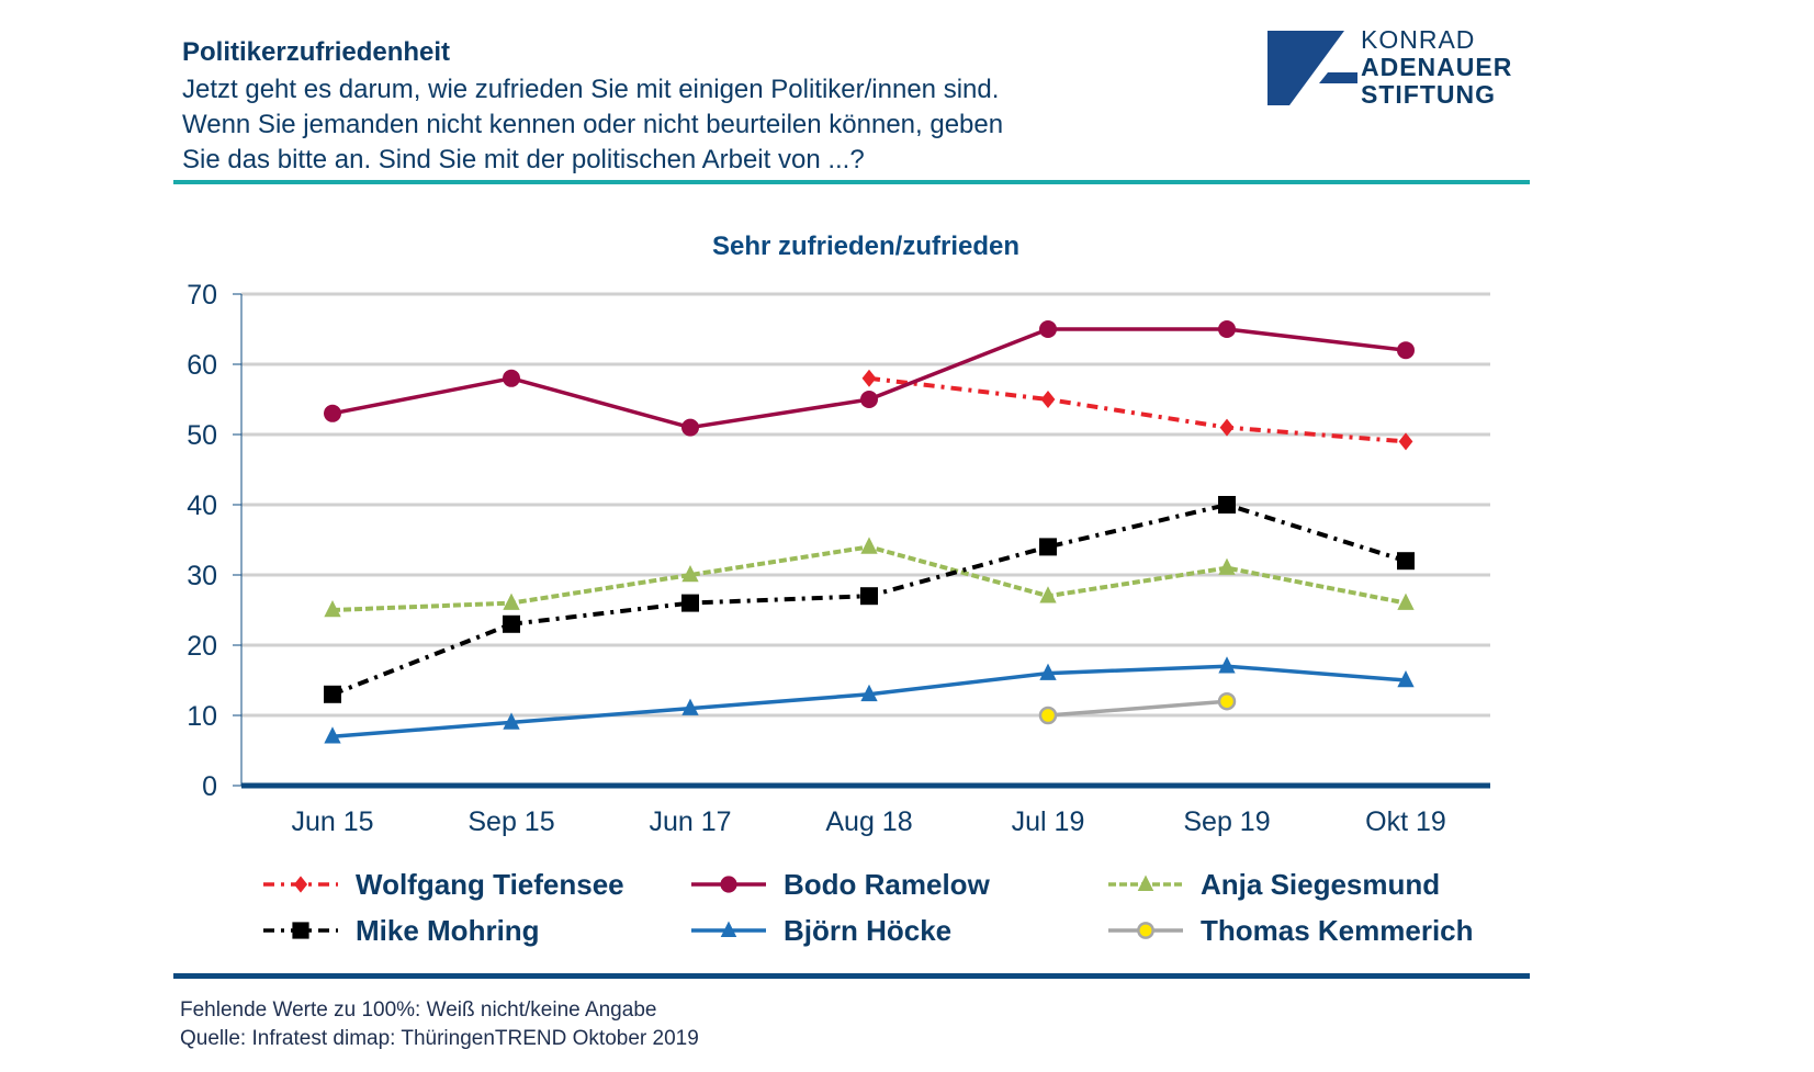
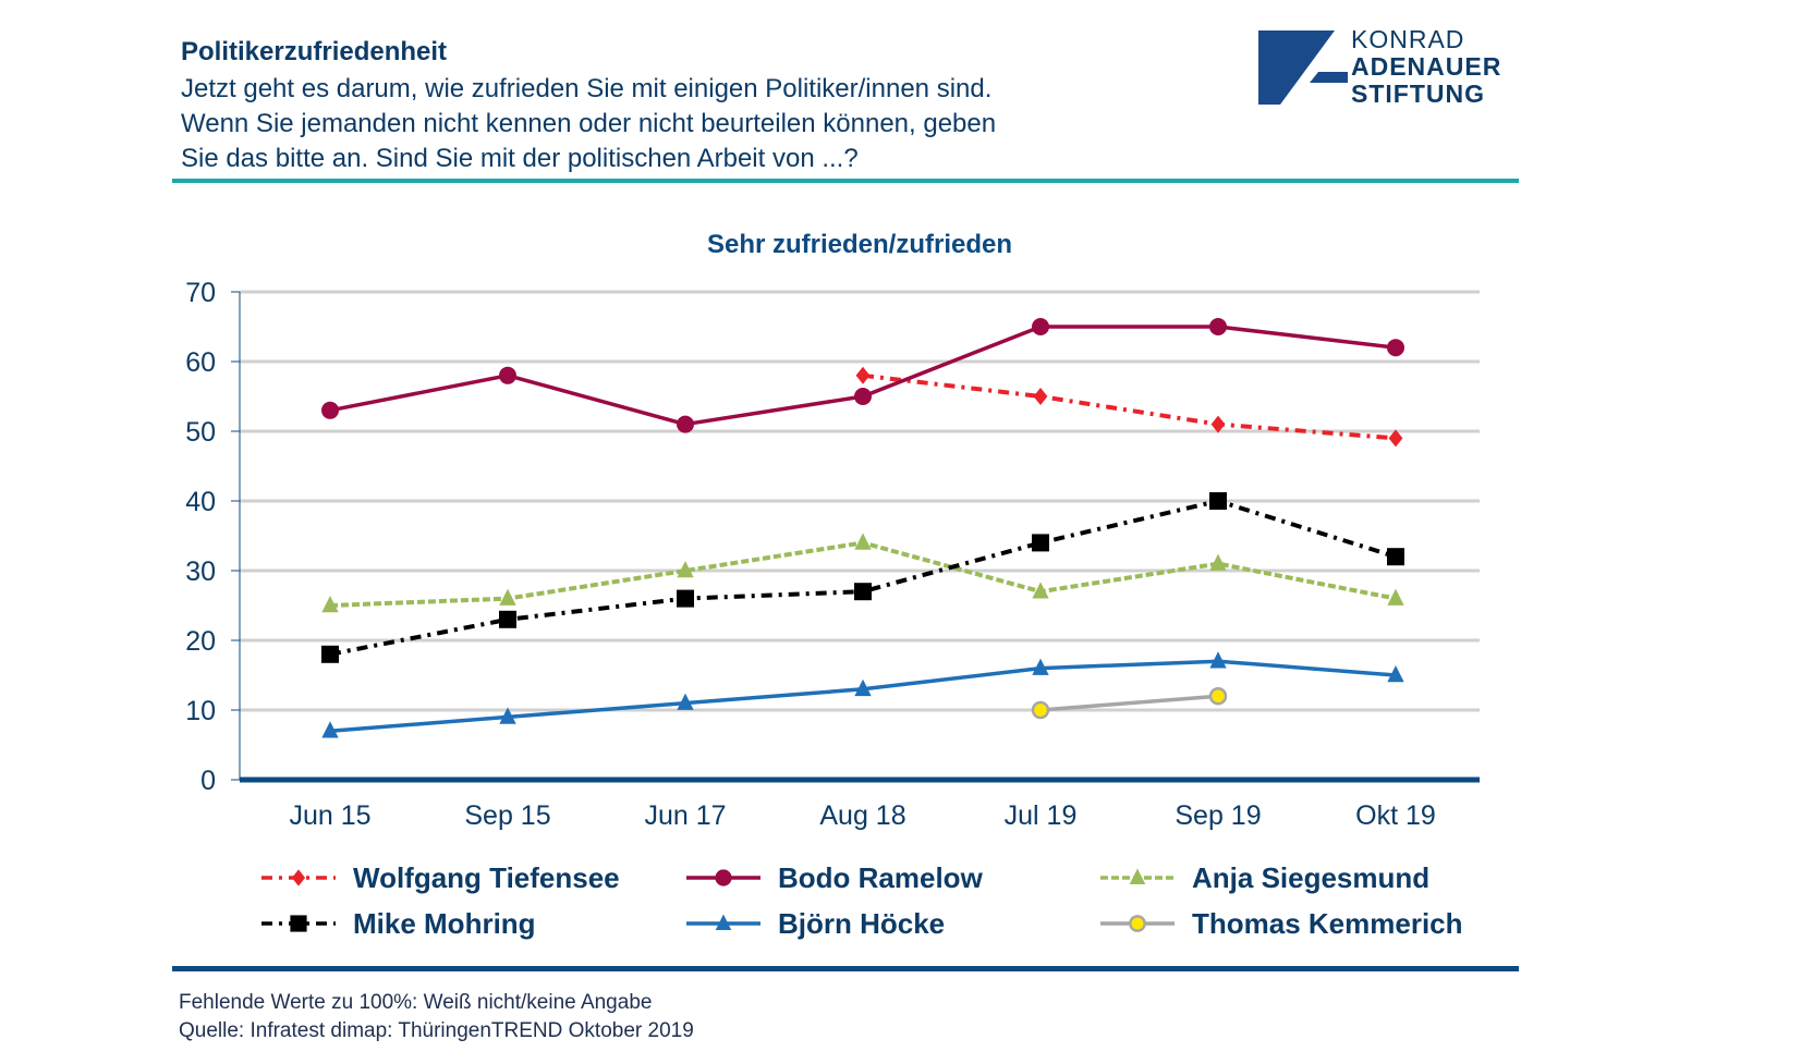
Mike Mohring/Jun 15: 13 -> 18
